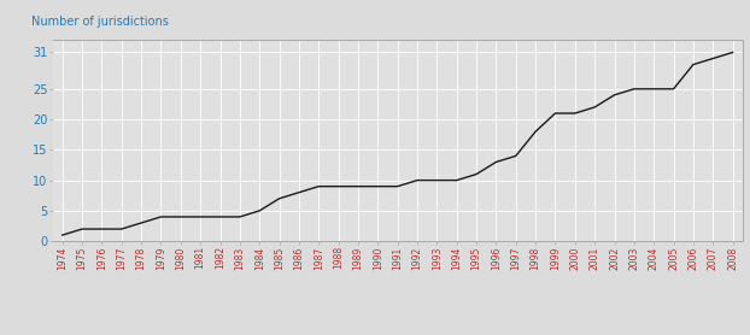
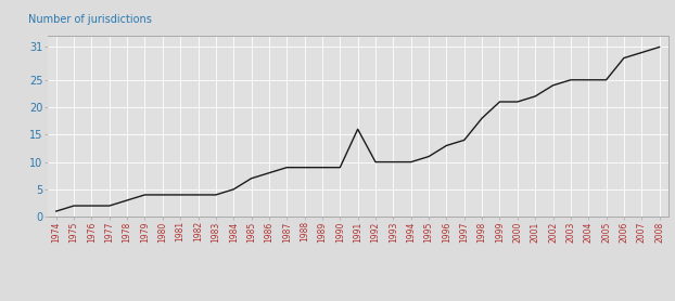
1991: 9 -> 16
